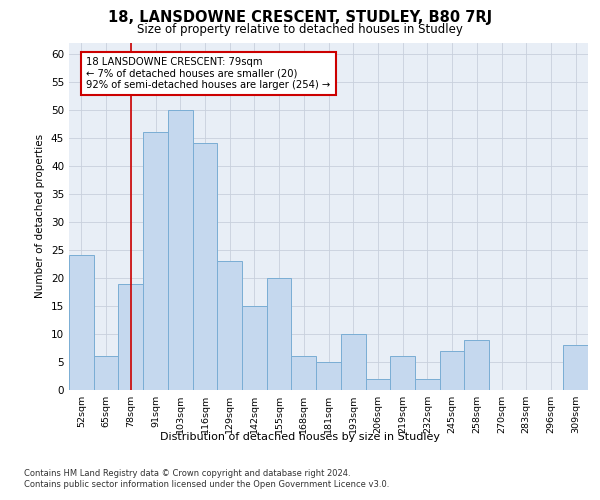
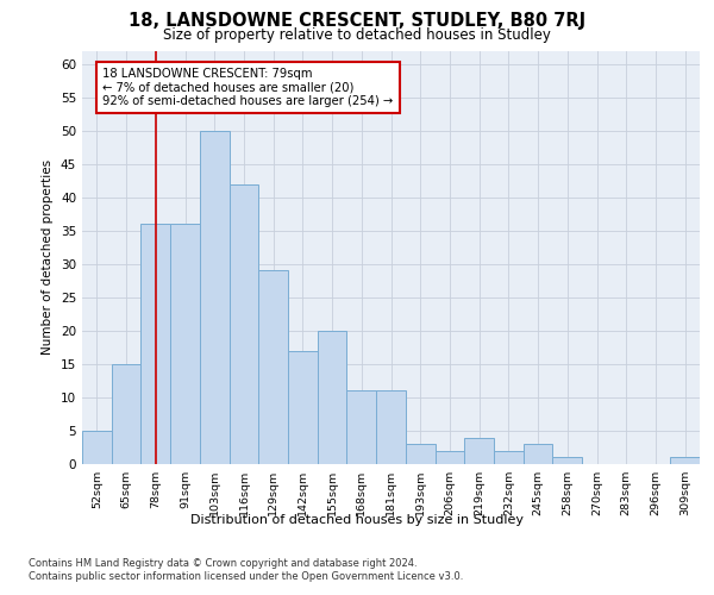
52sqm: 24 -> 5
65sqm: 6 -> 15
78sqm: 19 -> 36
91sqm: 46 -> 36
116sqm: 44 -> 42
129sqm: 23 -> 29
142sqm: 15 -> 17
168sqm: 6 -> 11
181sqm: 5 -> 11
193sqm: 10 -> 3
219sqm: 6 -> 4
245sqm: 7 -> 3
258sqm: 9 -> 1
309sqm: 8 -> 1
